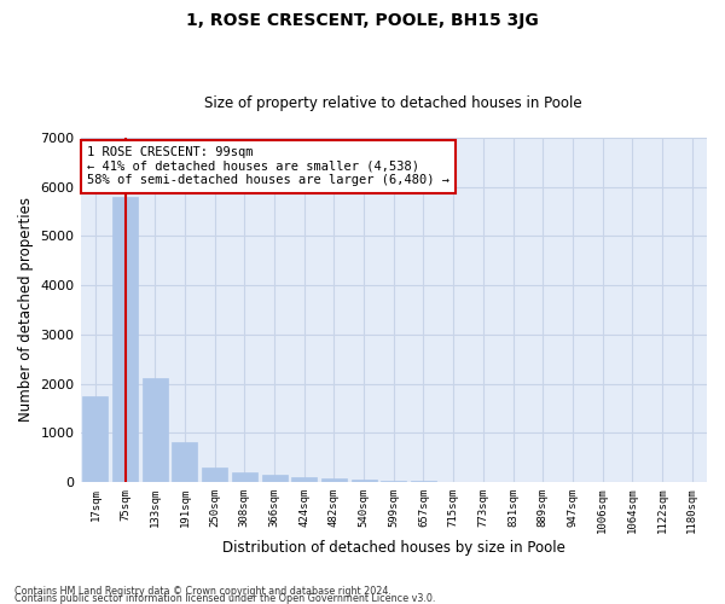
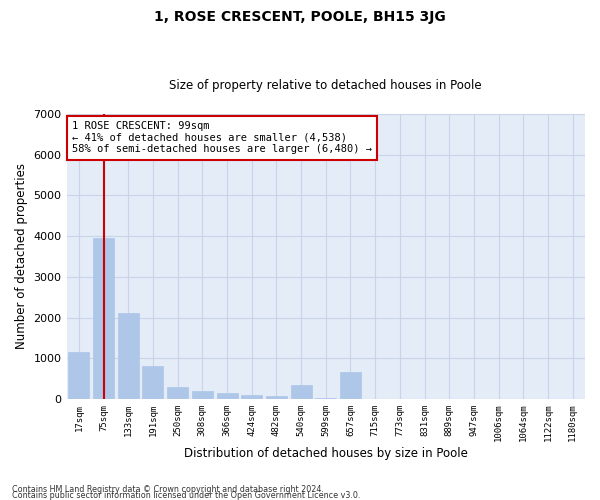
17sqm: 1750 -> 1150
75sqm: 5800 -> 3950
540sqm: 50 -> 350
657sqm: 20 -> 650
